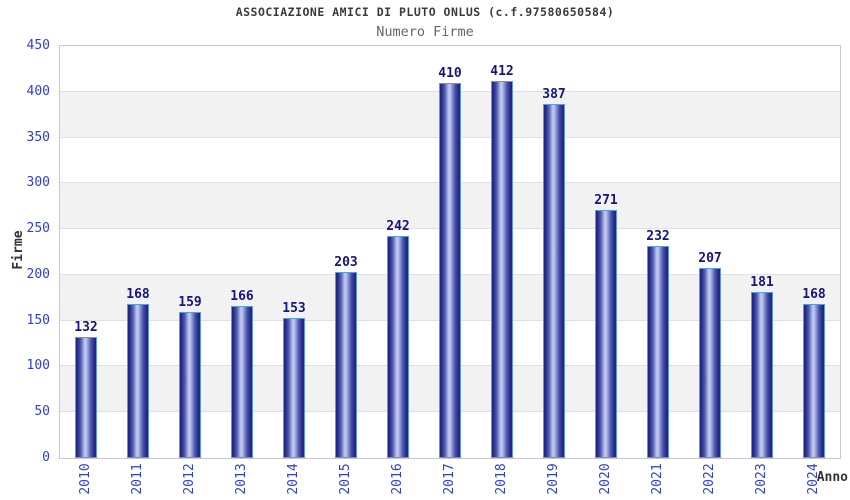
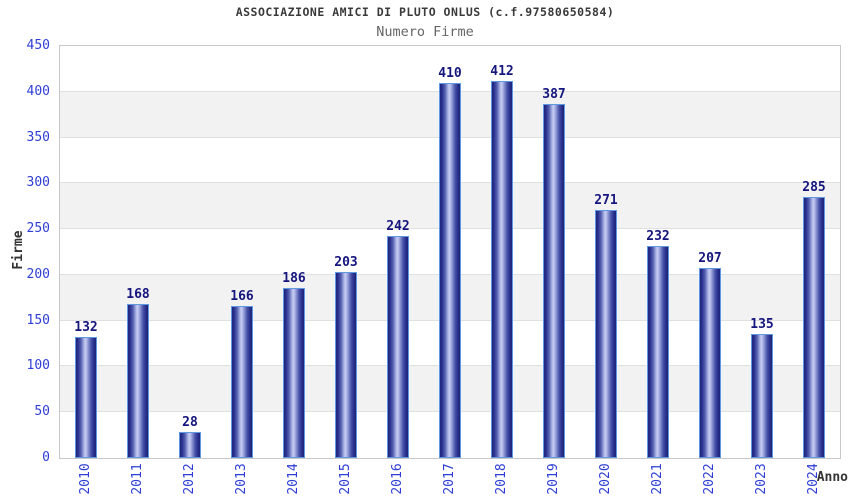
2012: 159 -> 28
2014: 153 -> 186
2023: 181 -> 135
2024: 168 -> 285
